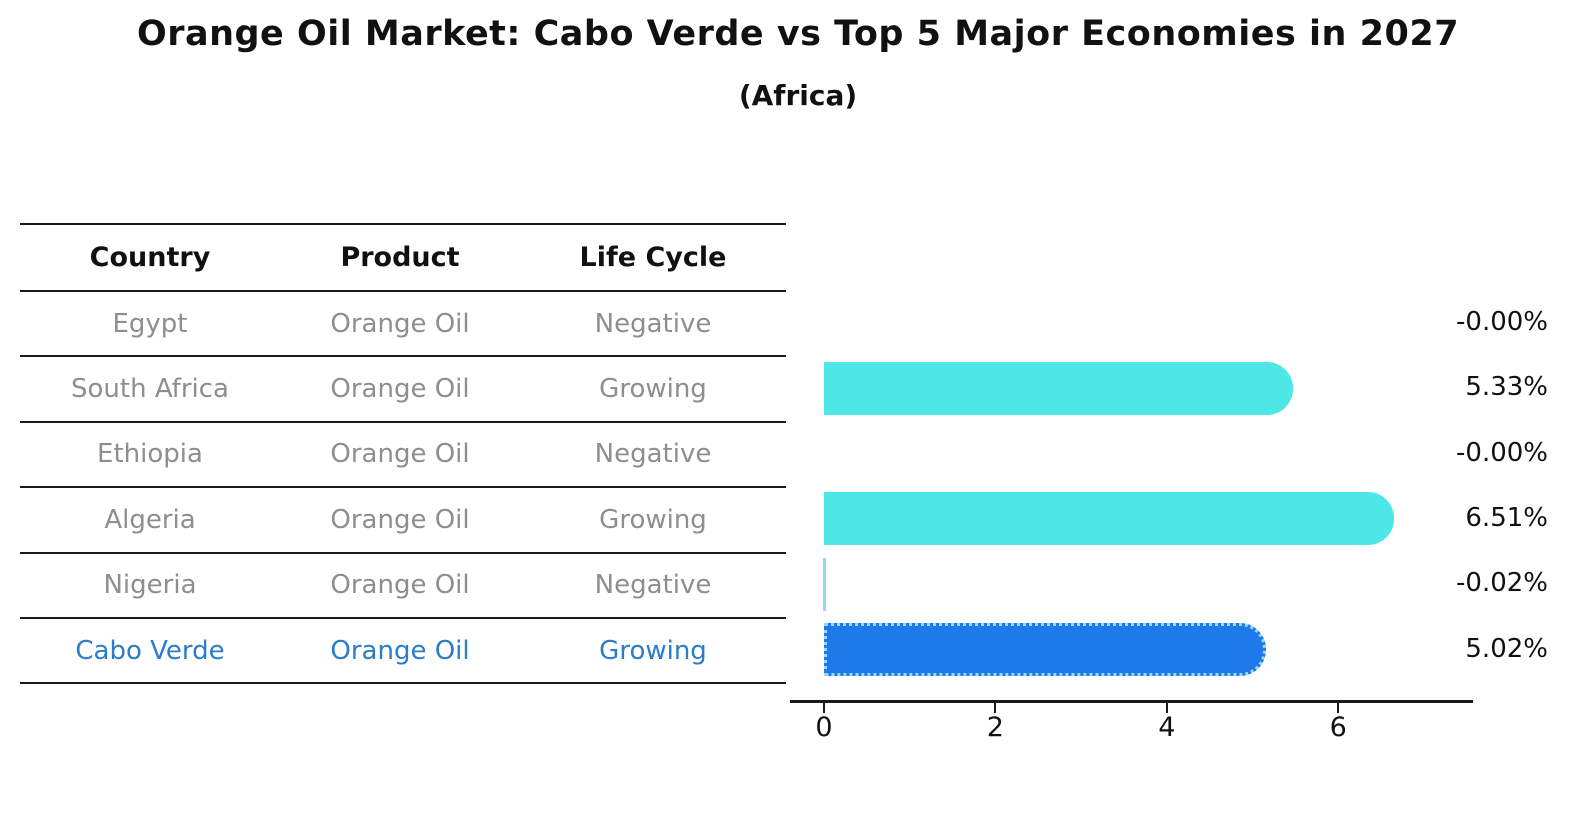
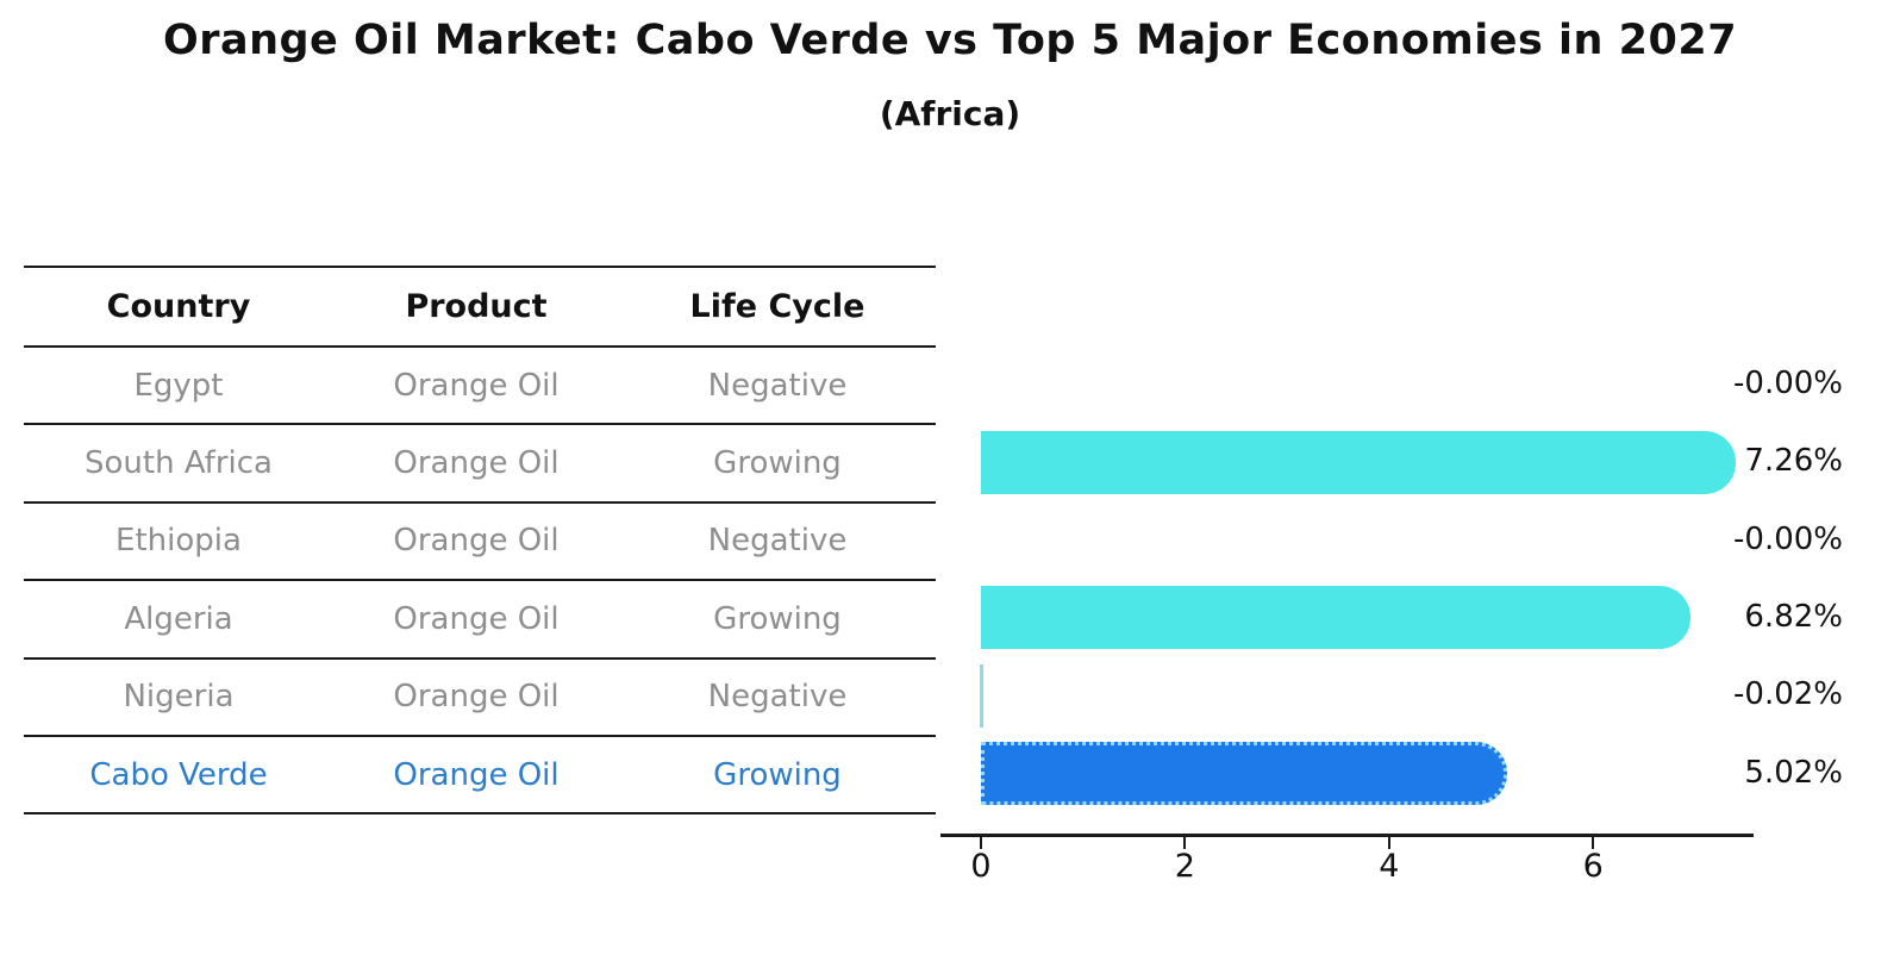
South Africa: 5.33% -> 7.26%
Algeria: 6.51% -> 6.82%
